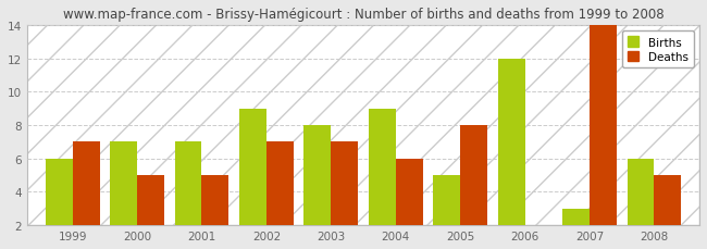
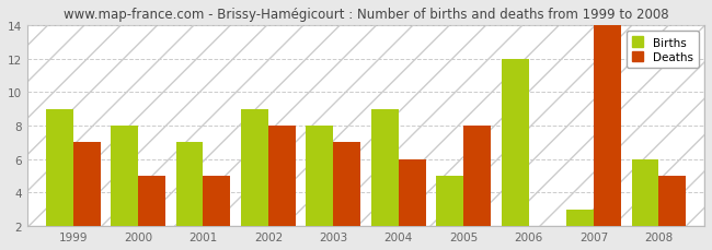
Births/1999: 6 -> 9
Births/2000: 7 -> 8
Deaths/2002: 7 -> 8
